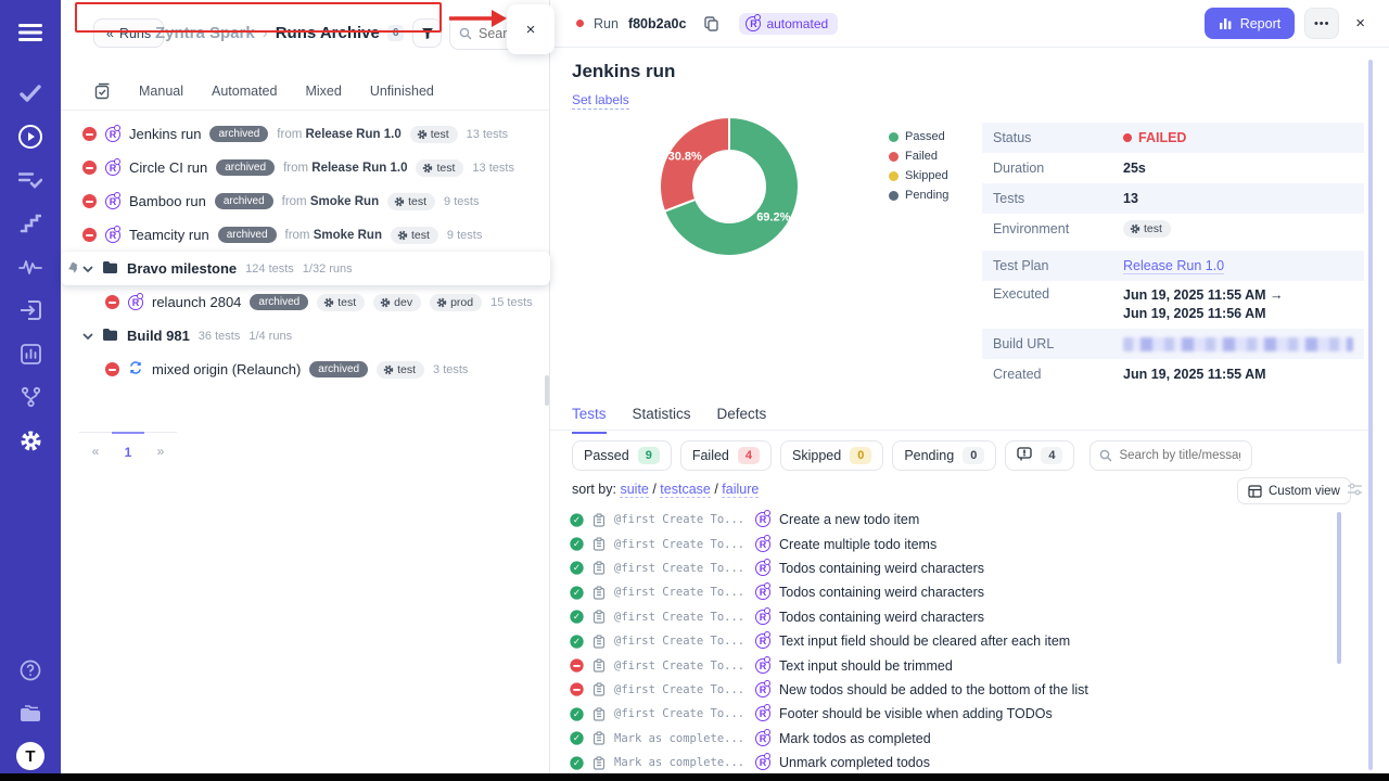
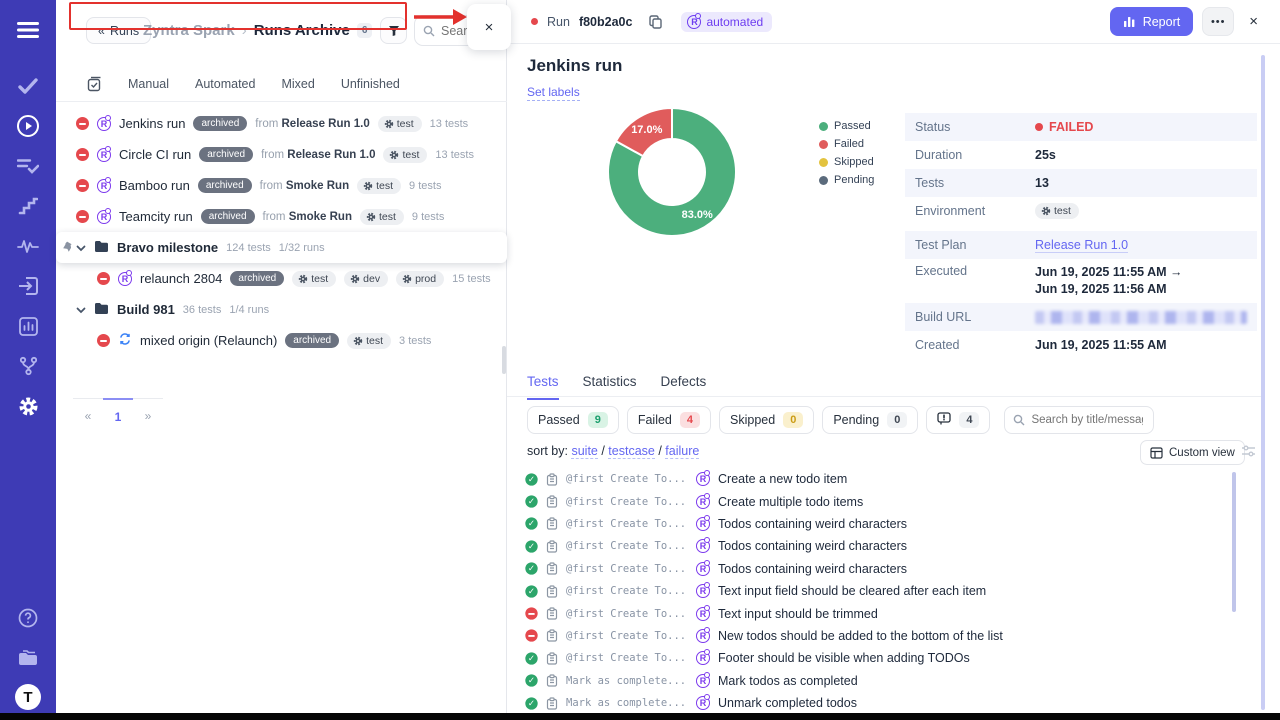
Passed: 69.2% -> 83.0%
Failed: 30.8% -> 17.0%
